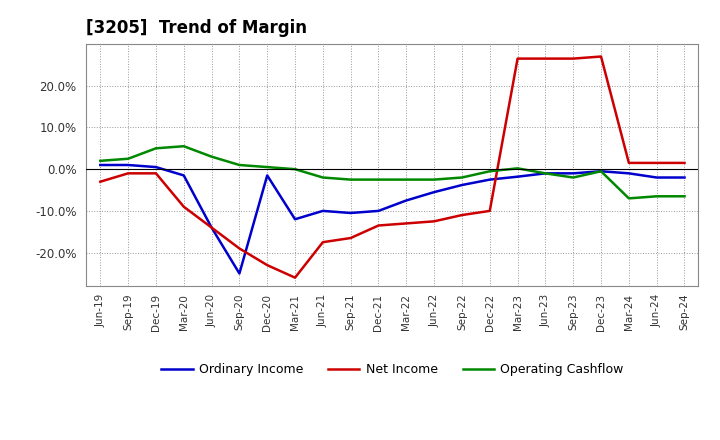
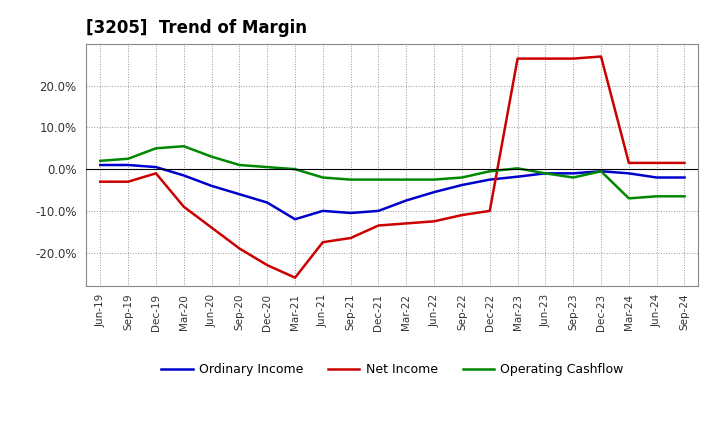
Net Income/Sep-19: -1.0% -> -3.0%
Ordinary Income/Jun-20: -14.0% -> -4.0%
Ordinary Income/Sep-20: -25.0% -> -6.0%
Ordinary Income/Dec-20: -1.5% -> -8.0%
